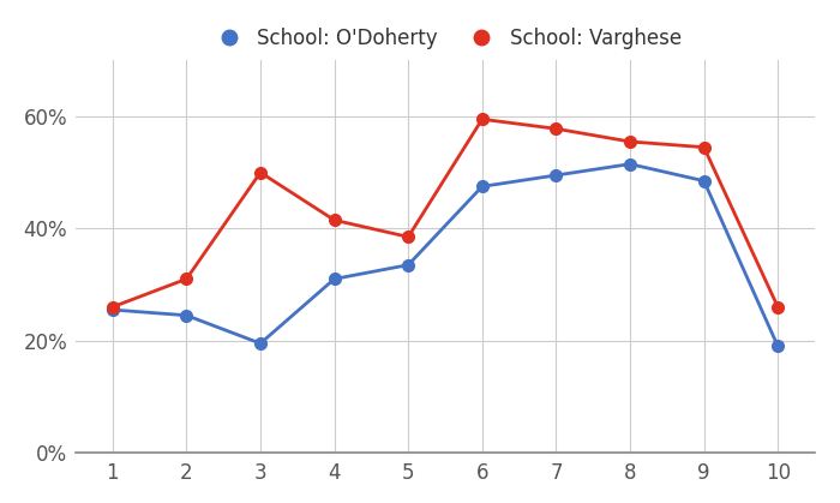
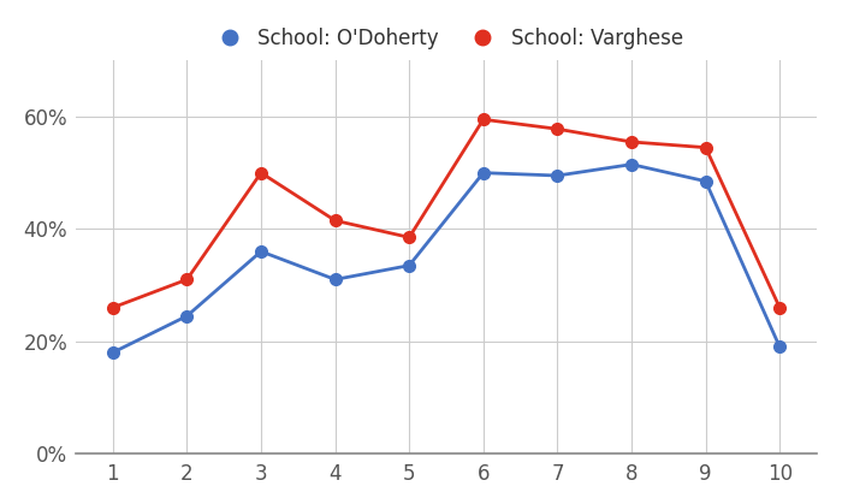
School: O'Doherty/1: 25.5% -> 18.0%
School: O'Doherty/3: 19.5% -> 36.0%
School: O'Doherty/6: 47.5% -> 50.0%
